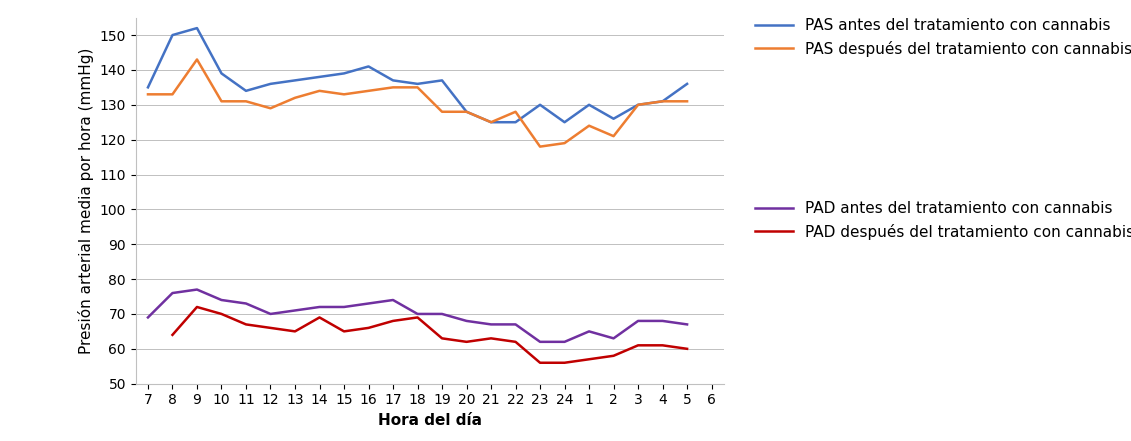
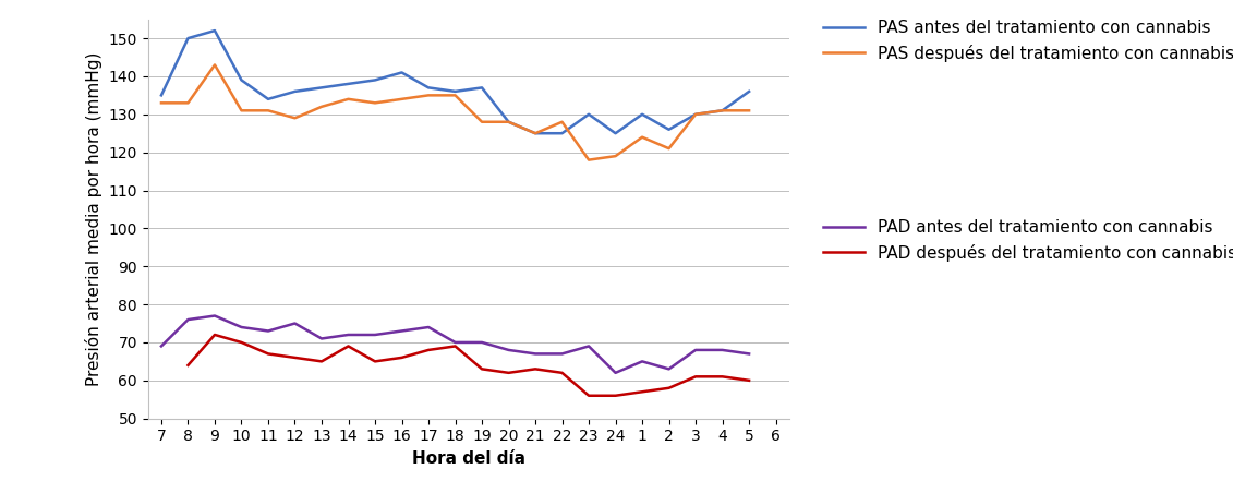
PAD antes del tratamiento con cannabis/12: 70 -> 75
PAD antes del tratamiento con cannabis/23: 62 -> 69
